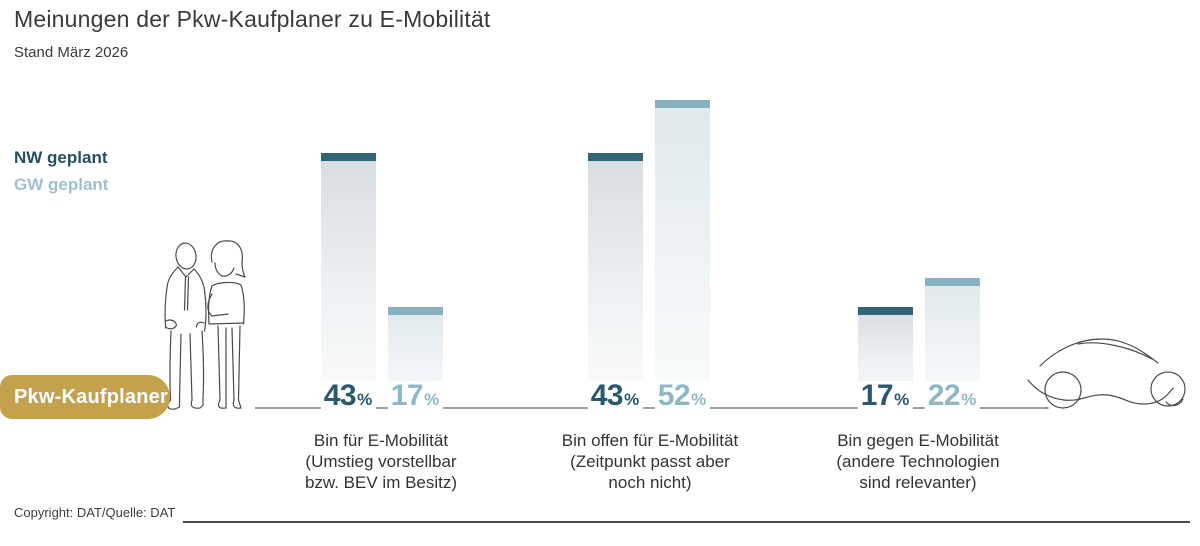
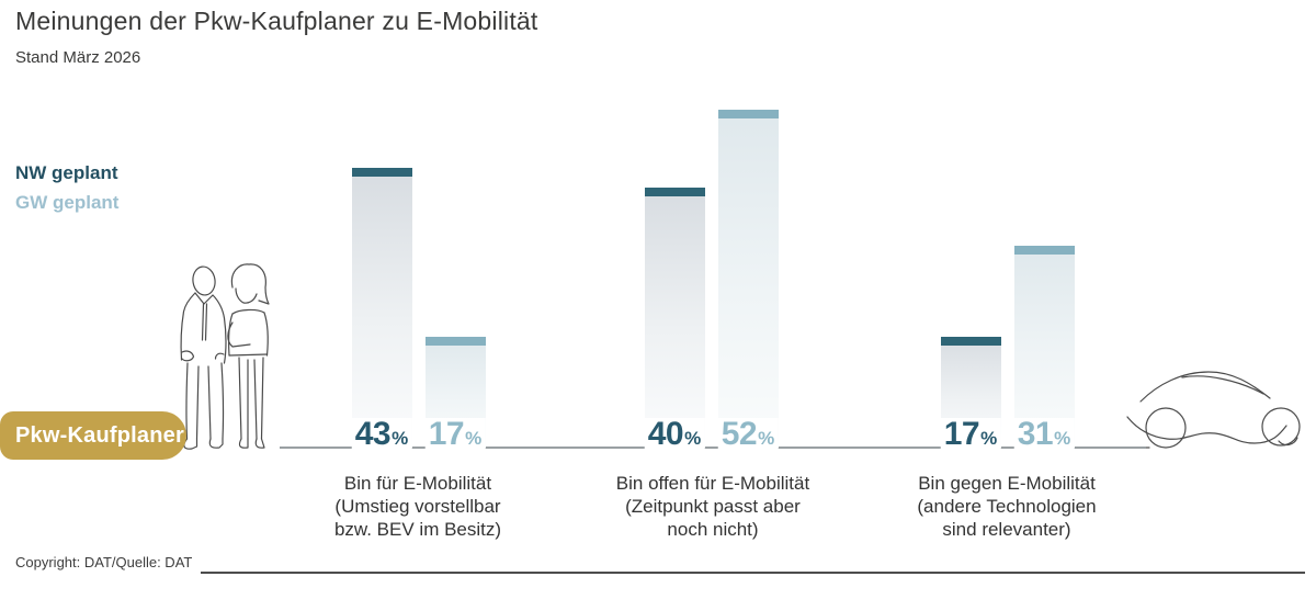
NW geplant/Bin offen für E-Mobilität (Zeitpunkt passt aber noch nicht): 43 -> 40
GW geplant/Bin gegen E-Mobilität (andere Technologien sind relevanter): 22 -> 31
